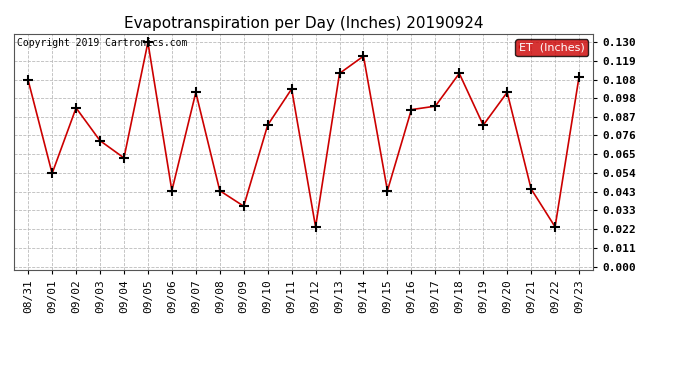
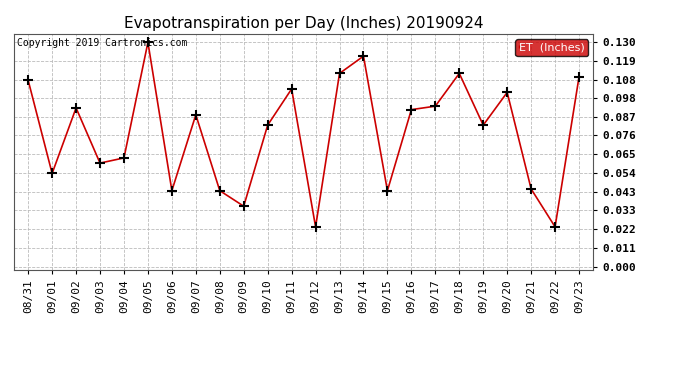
09/03: 0.073 -> 0.060
09/07: 0.101 -> 0.088
